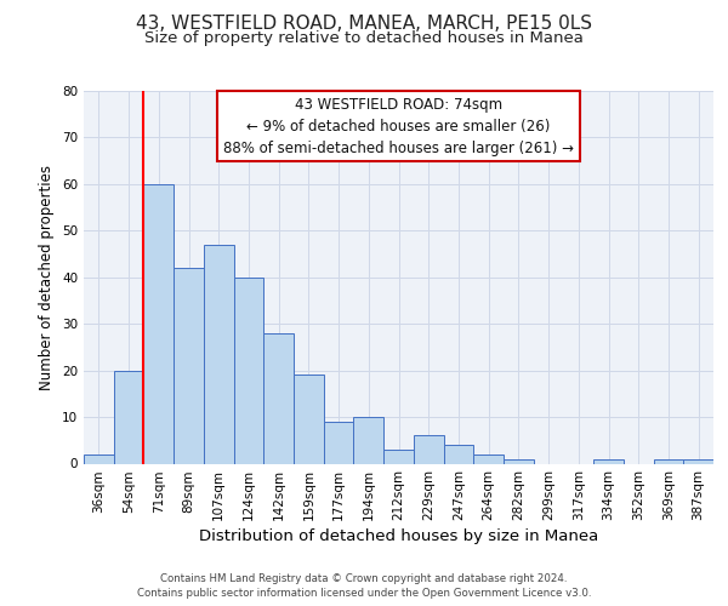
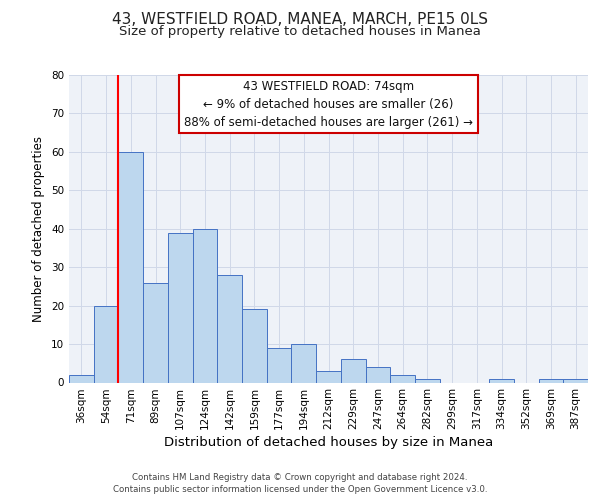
89sqm: 42 -> 26
107sqm: 47 -> 39
